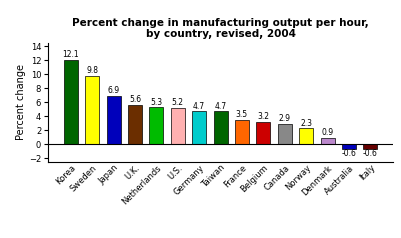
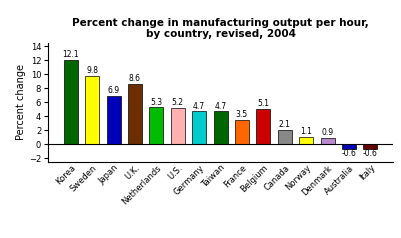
U.K.: 5.6 -> 8.6
Belgium: 3.2 -> 5.1
Canada: 2.9 -> 2.1
Norway: 2.3 -> 1.1
